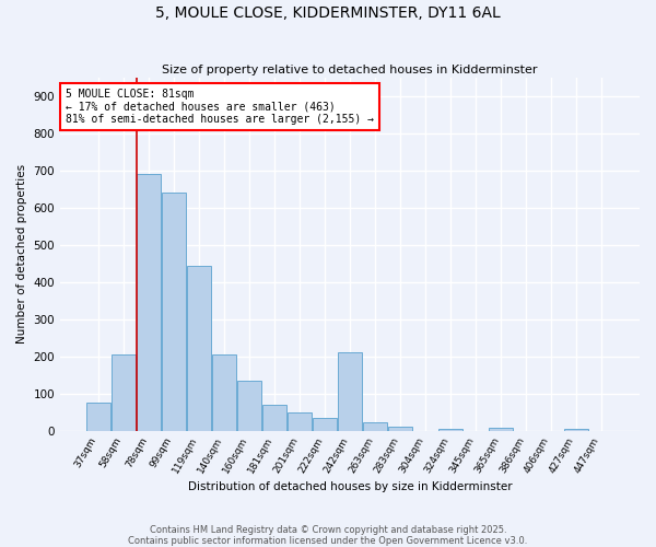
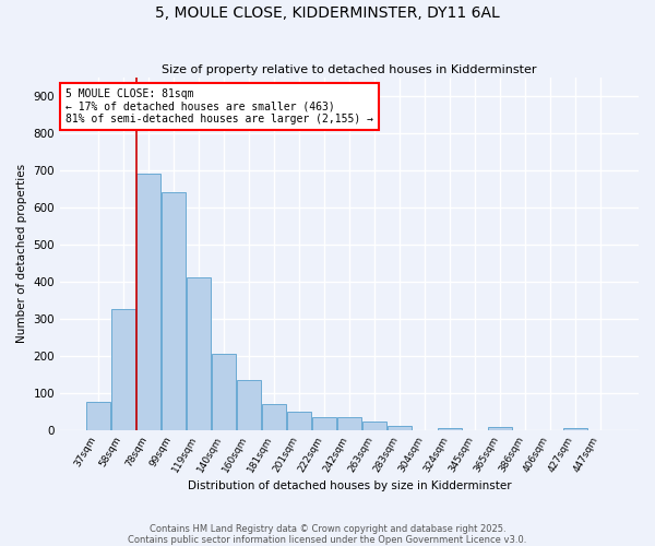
58sqm: 205 -> 325
119sqm: 445 -> 410
242sqm: 210 -> 35
